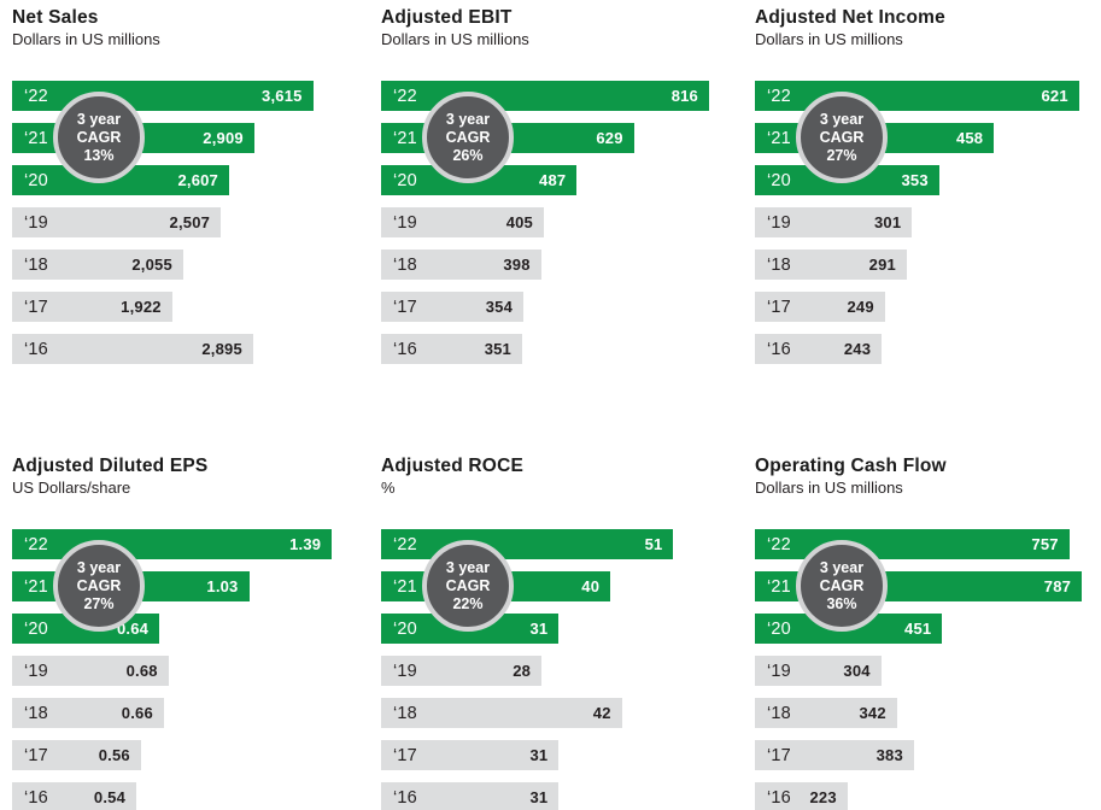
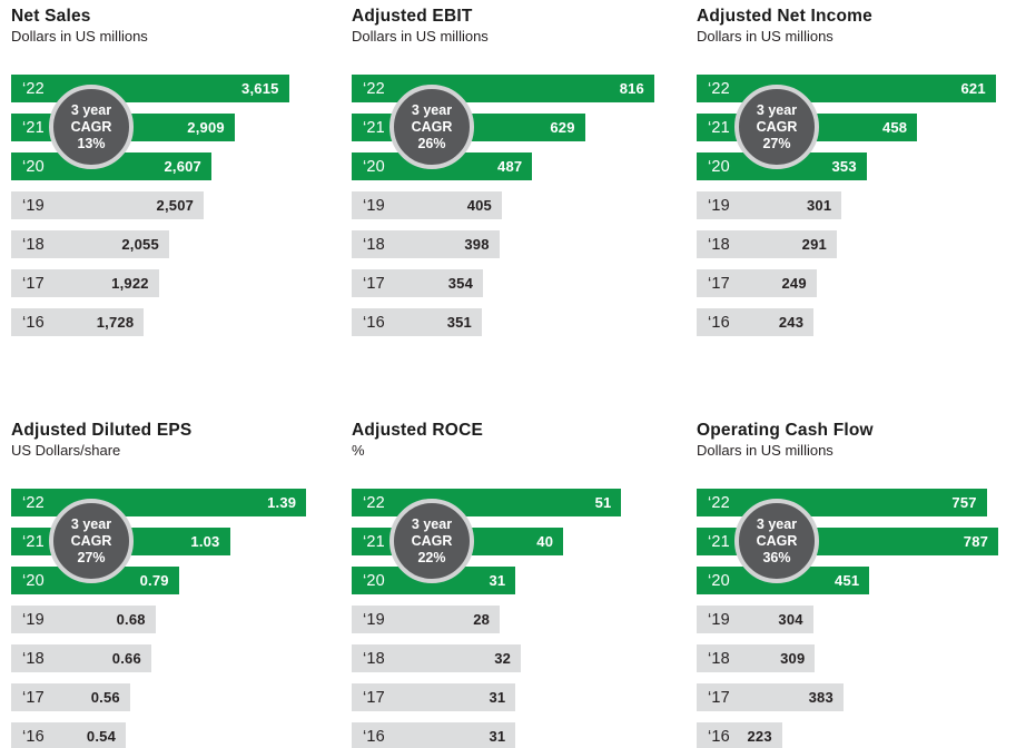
Net Sales/‘16: 2,895 -> 1,728
Adjusted Diluted EPS/‘20: 0.64 -> 0.79
Adjusted ROCE/‘18: 42 -> 32
Operating Cash Flow/‘18: 342 -> 309
